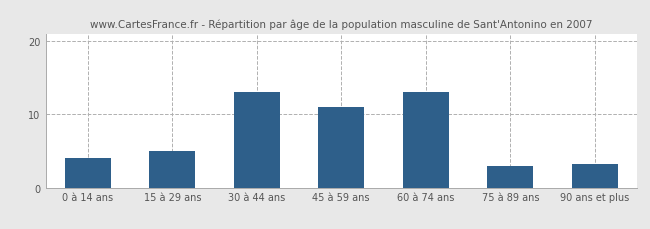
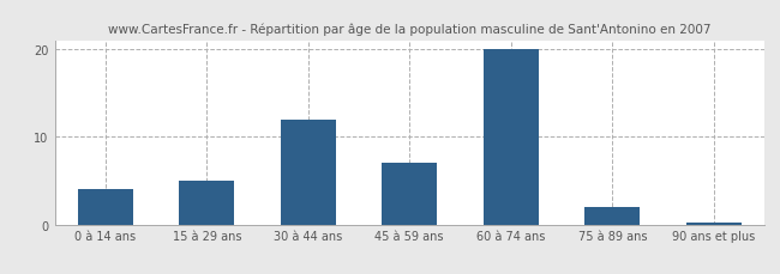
30 à 44 ans: 13.0 -> 12.0
45 à 59 ans: 11.0 -> 7.0
60 à 74 ans: 13.0 -> 20.0
75 à 89 ans: 3.0 -> 2.0
90 ans et plus: 3.2 -> 0.2
